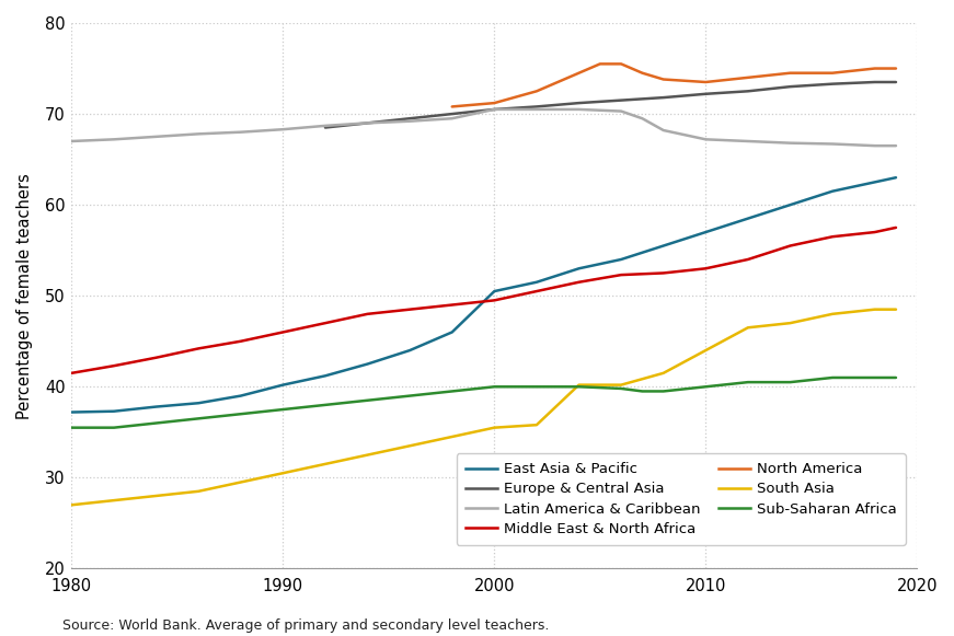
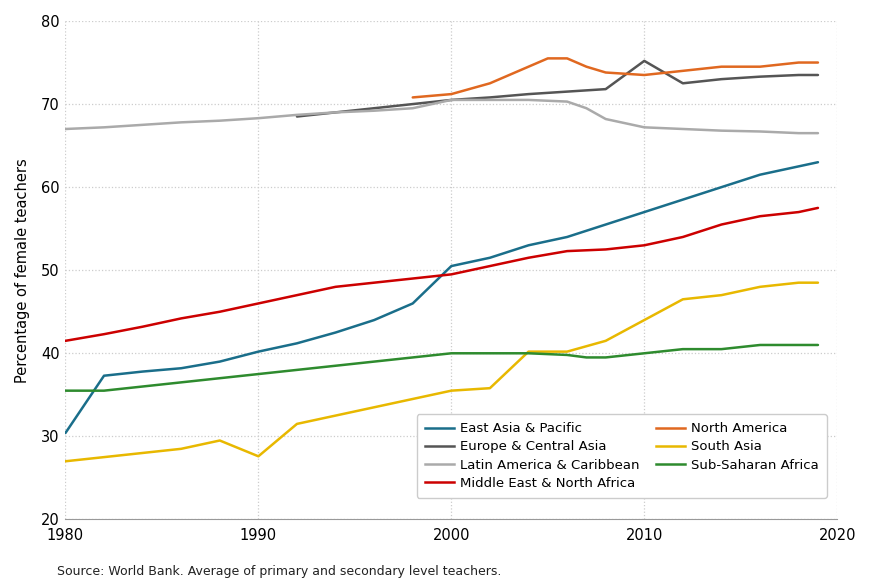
East Asia & Pacific/1980: 37.2 -> 30.4
South Asia/1990: 30.5 -> 27.6
Europe & Central Asia/2010: 72.2 -> 75.2
